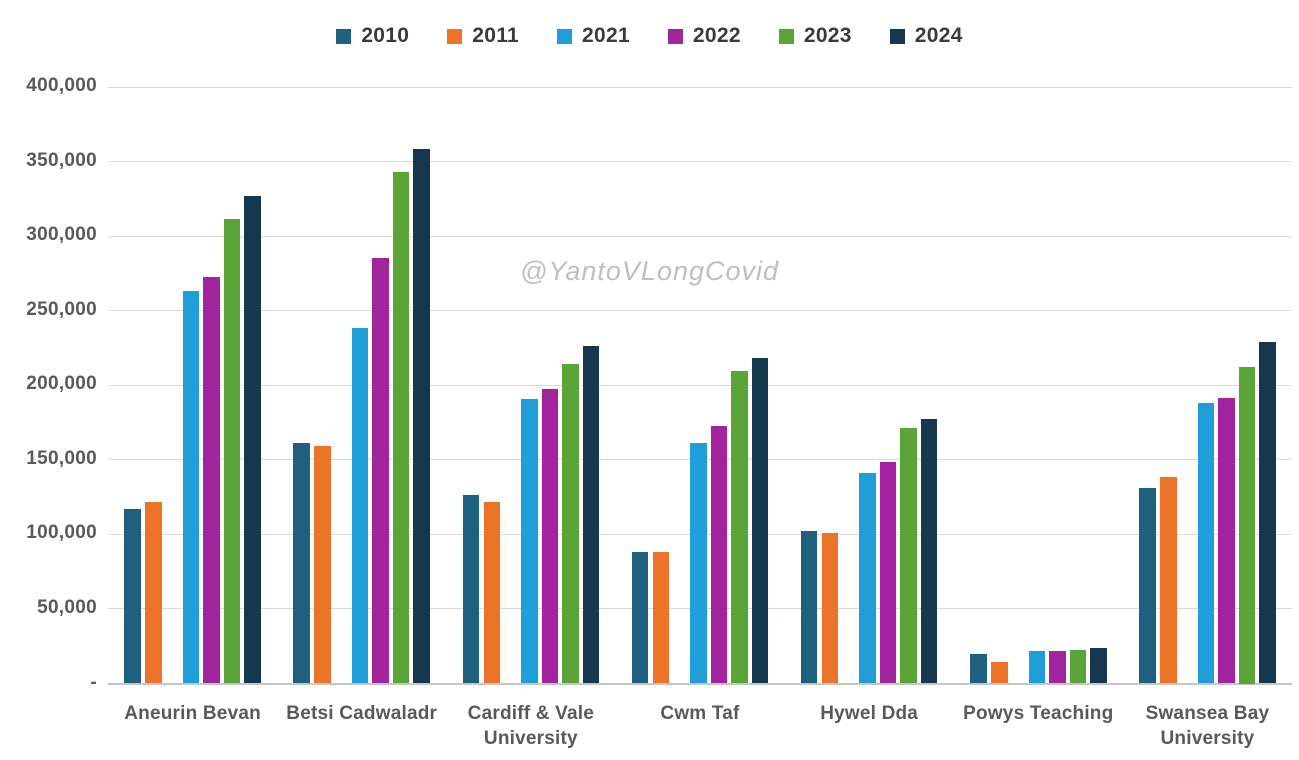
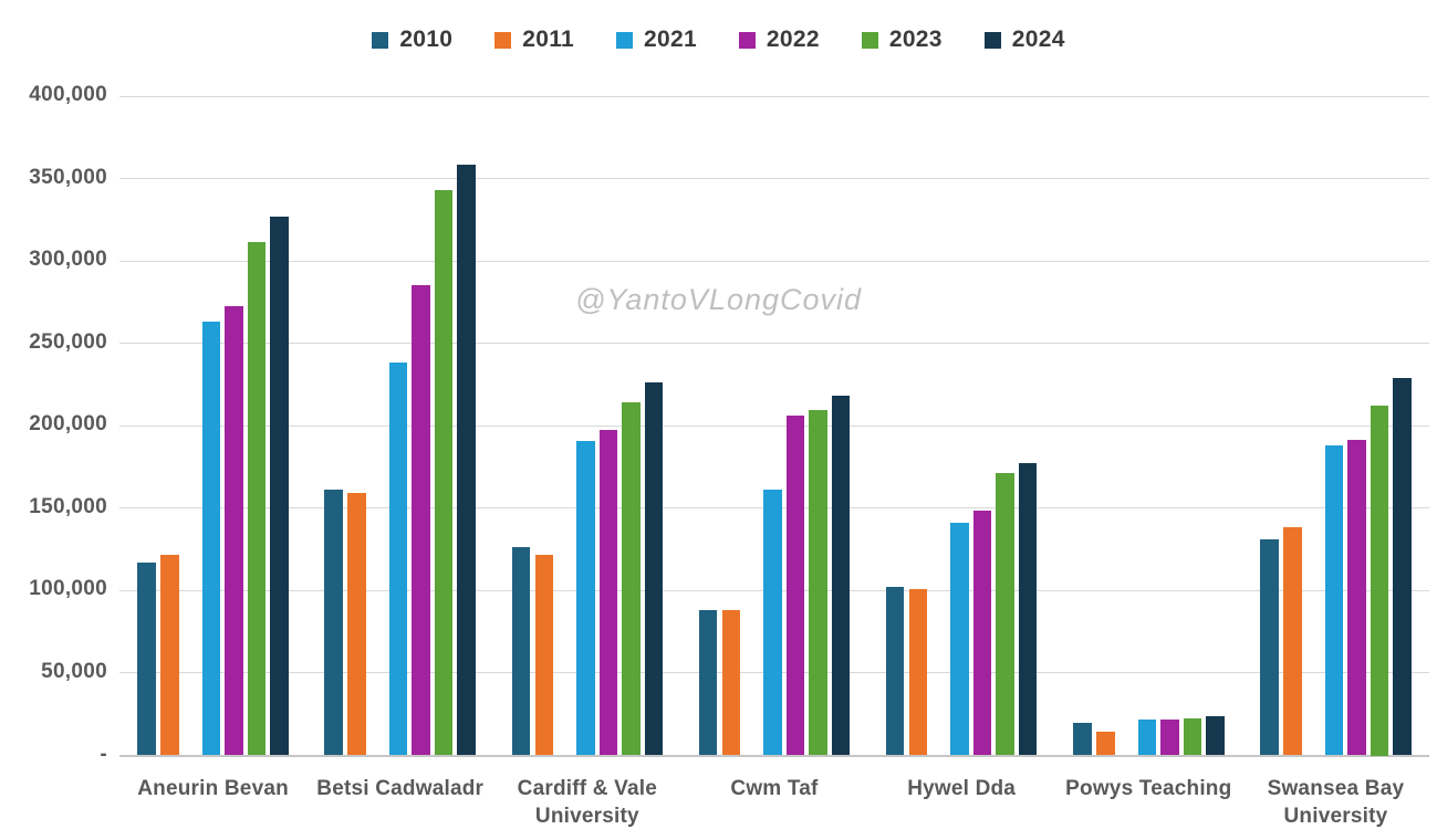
2022/Cwm Taf: 173000 -> 206000
